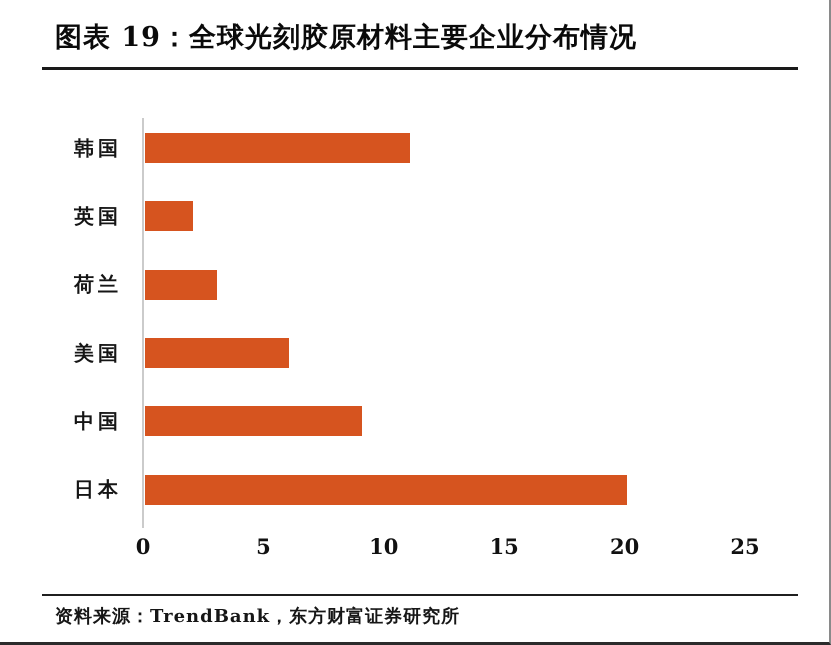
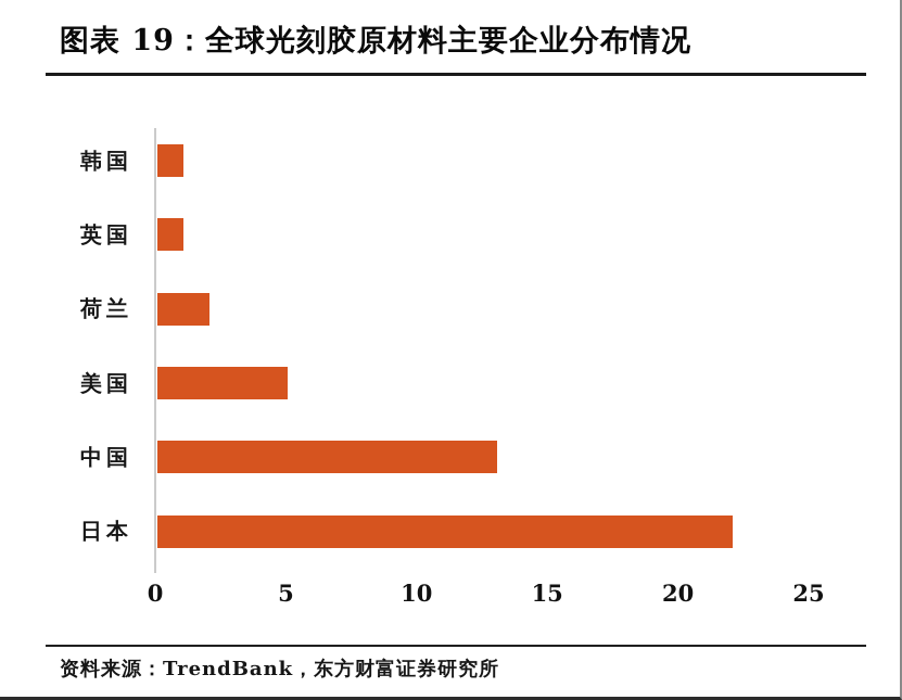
韩国: 11 -> 1
英国: 2 -> 1
荷兰: 3 -> 2
美国: 6 -> 5
中国: 9 -> 13
日本: 20 -> 22
